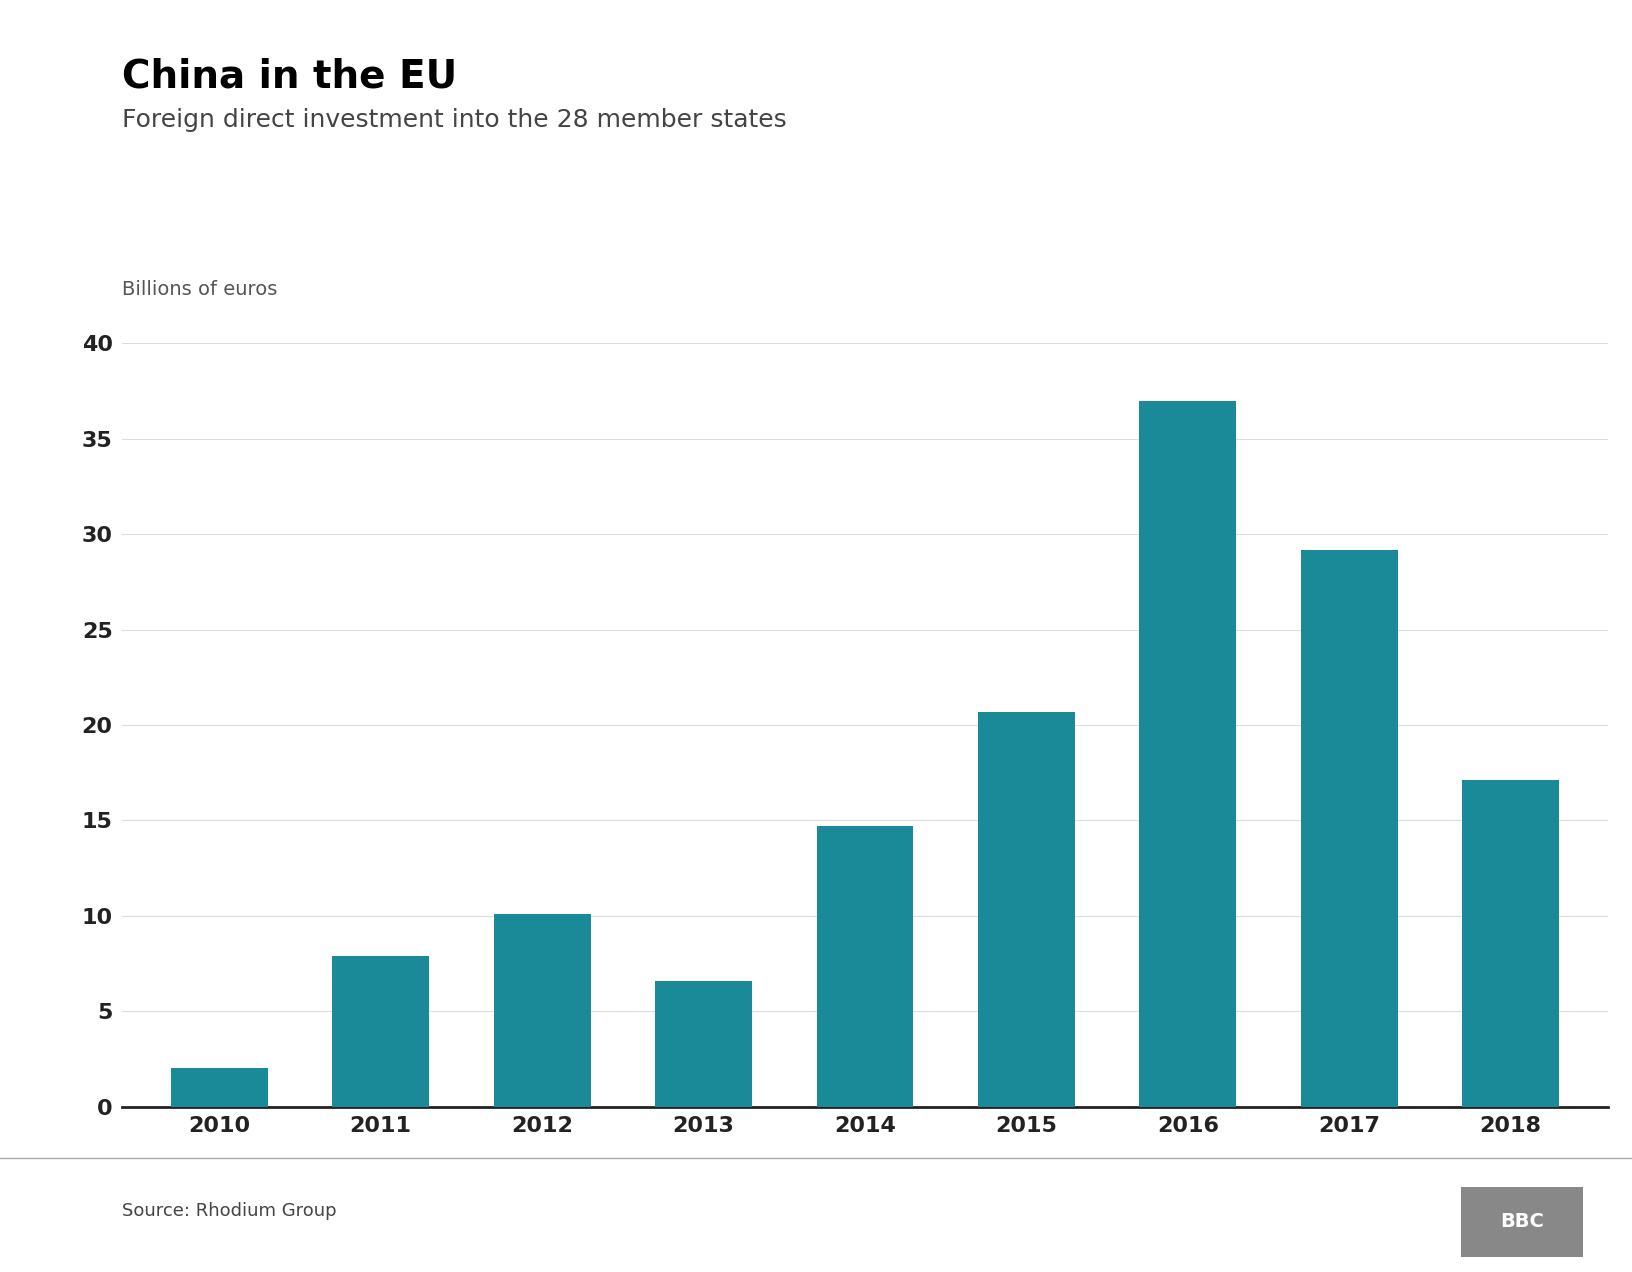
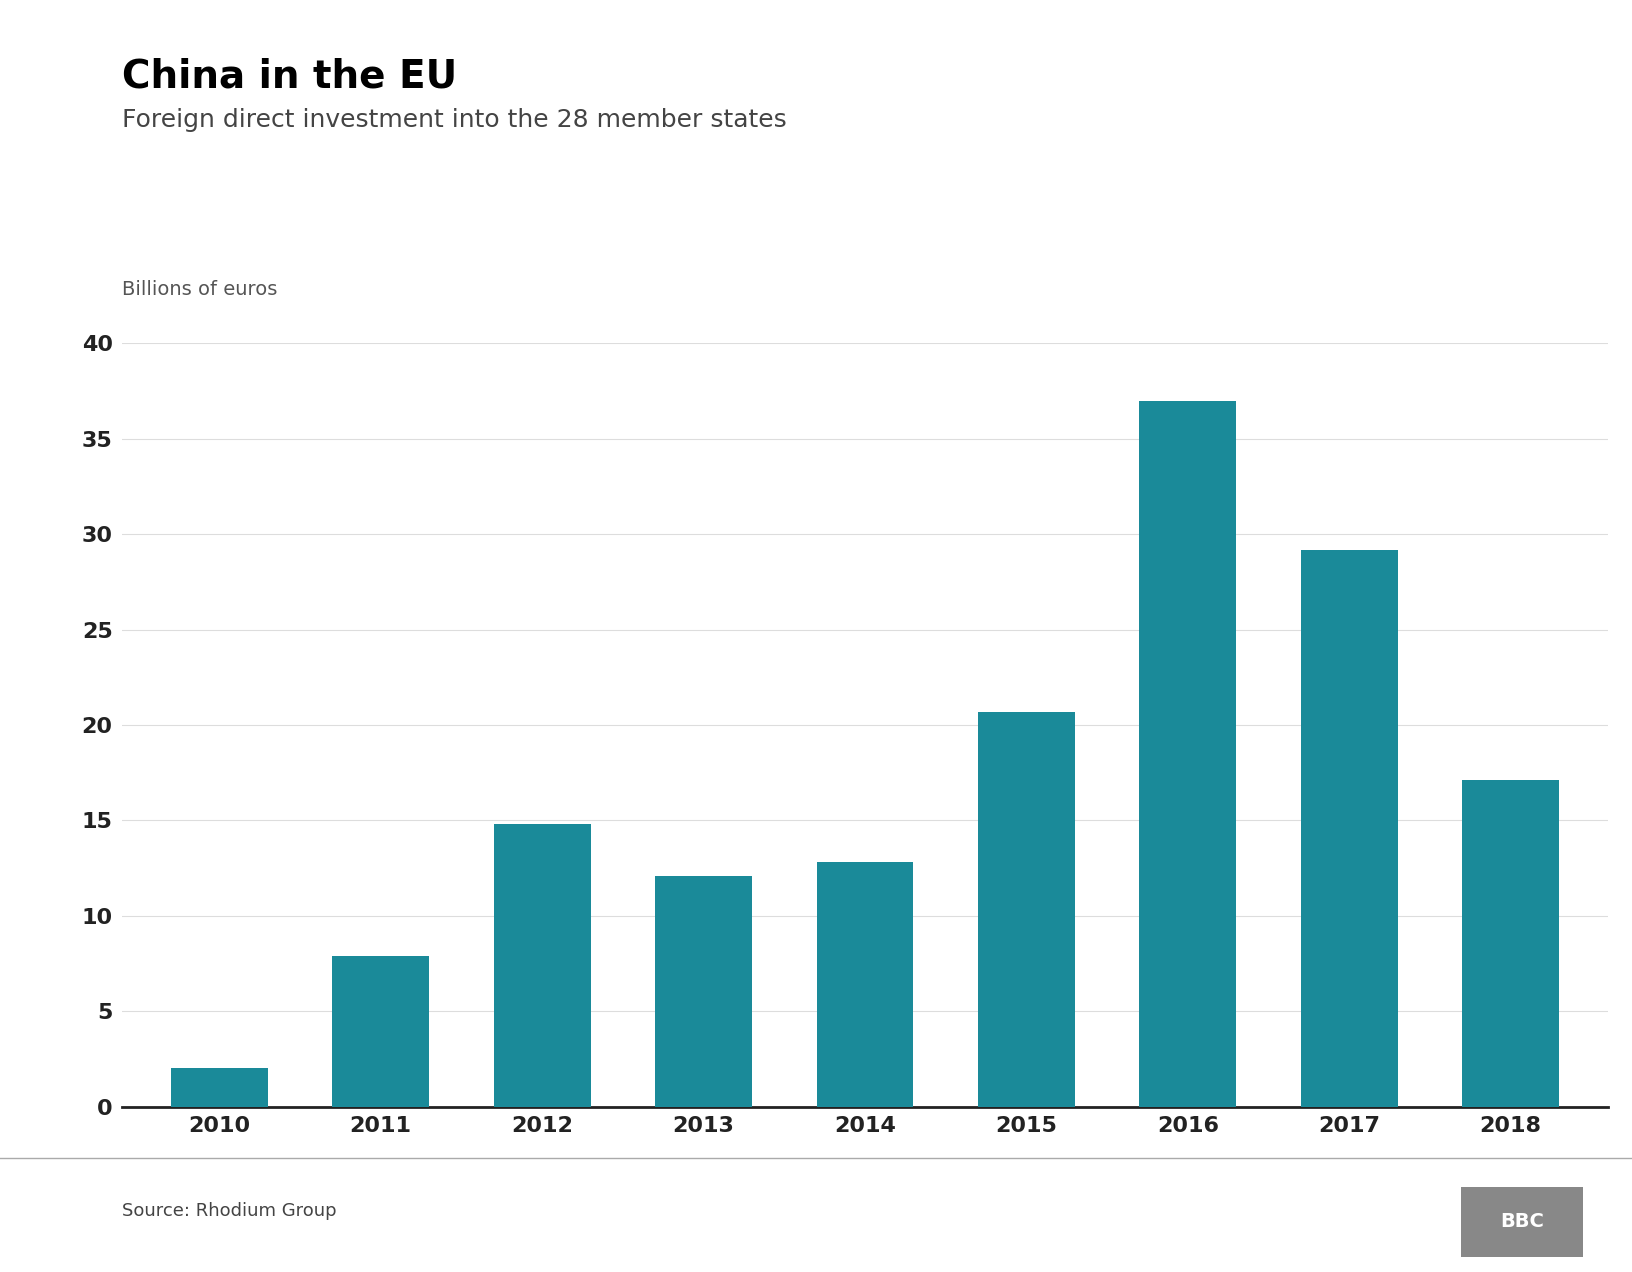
2012: 10.1 -> 14.8
2013: 6.6 -> 12.1
2014: 14.7 -> 12.8
